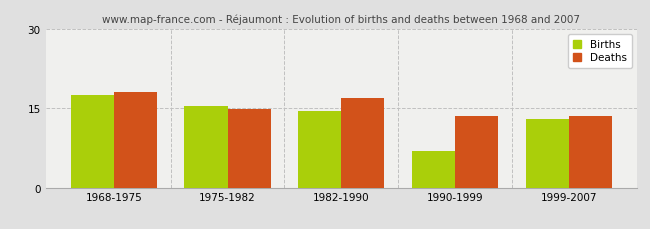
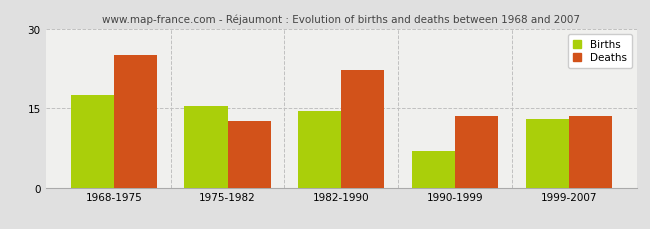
Deaths/1968-1975: 18.0 -> 25.0
Deaths/1975-1982: 14.8 -> 12.6
Deaths/1982-1990: 17.0 -> 22.2
